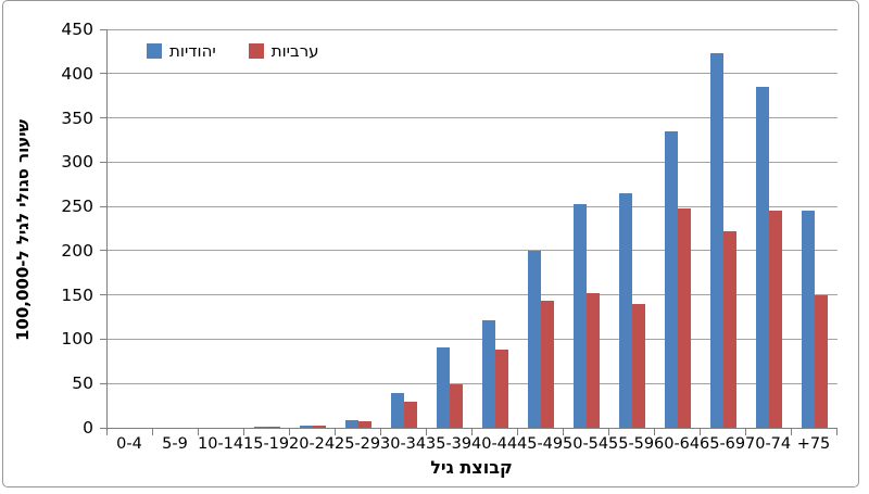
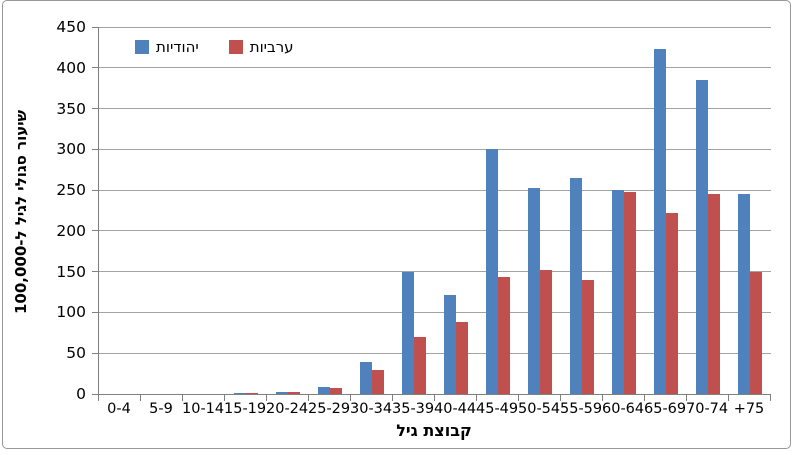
יהודיות/35-39: 90 -> 150
ערביות/35-39: 50 -> 70
יהודיות/45-49: 200 -> 300
יהודיות/60-64: 340 -> 250
